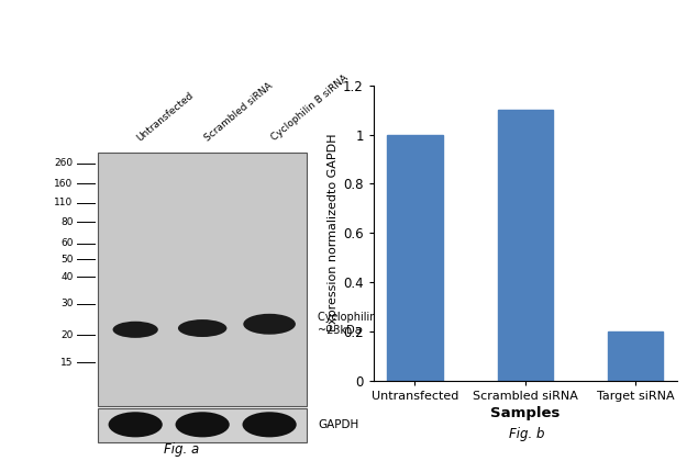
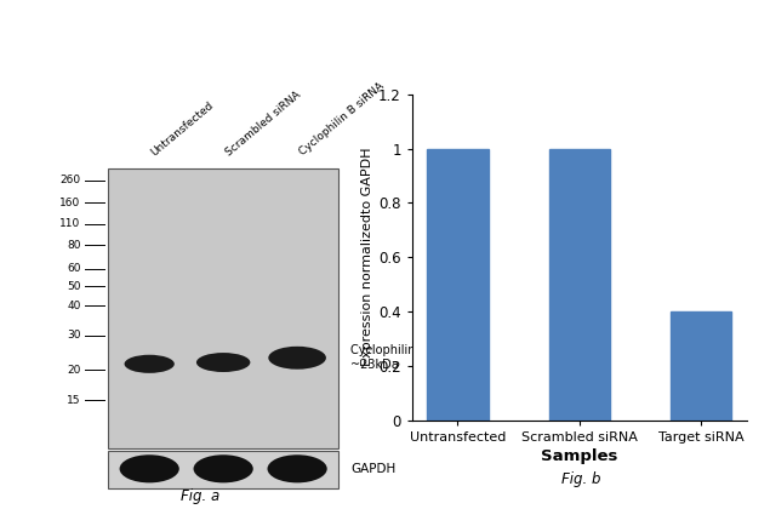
Scrambled siRNA: 1.1 -> 1.0
Target siRNA: 0.2 -> 0.4
